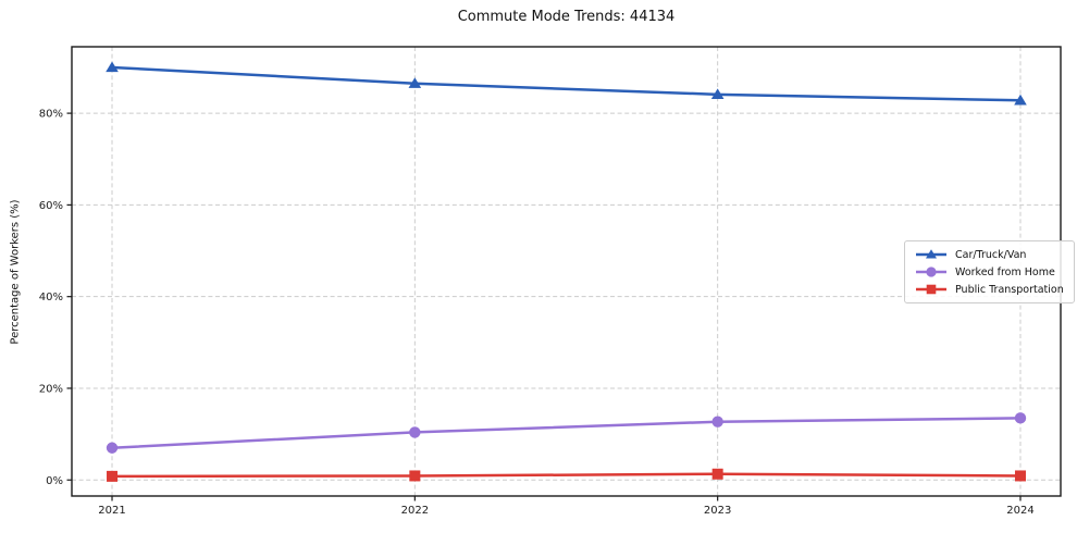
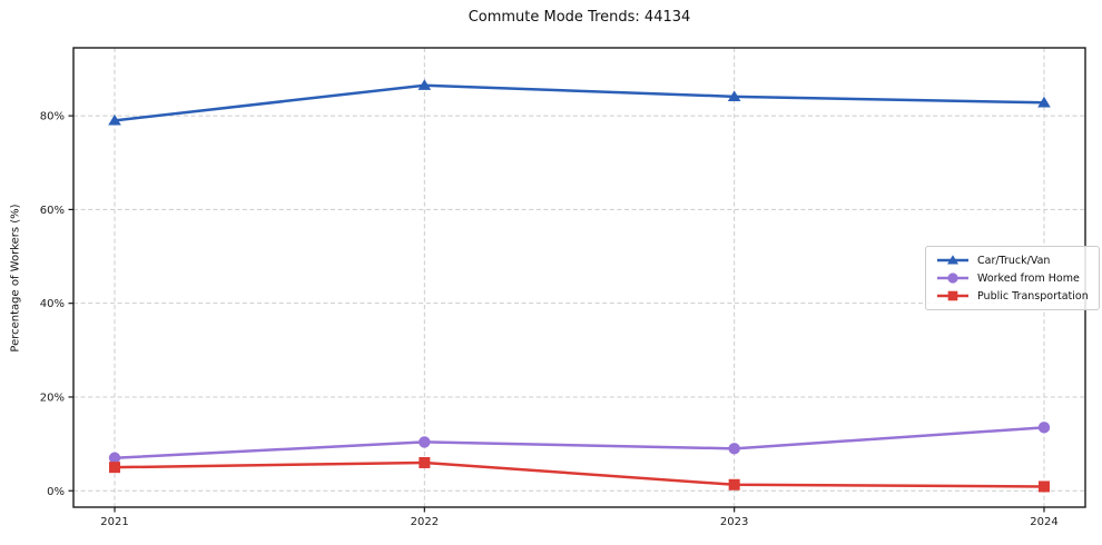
Car/Truck/Van/2021: 90% -> 79%
Public Transportation/2021: 1% -> 5%
Public Transportation/2022: 1% -> 6%
Worked from Home/2023: 13% -> 9%
